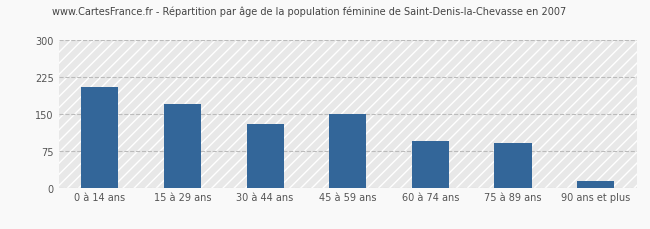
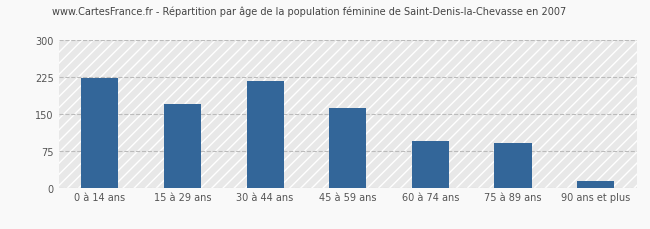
0 à 14 ans: 205 -> 224
30 à 44 ans: 130 -> 218
45 à 59 ans: 150 -> 162
